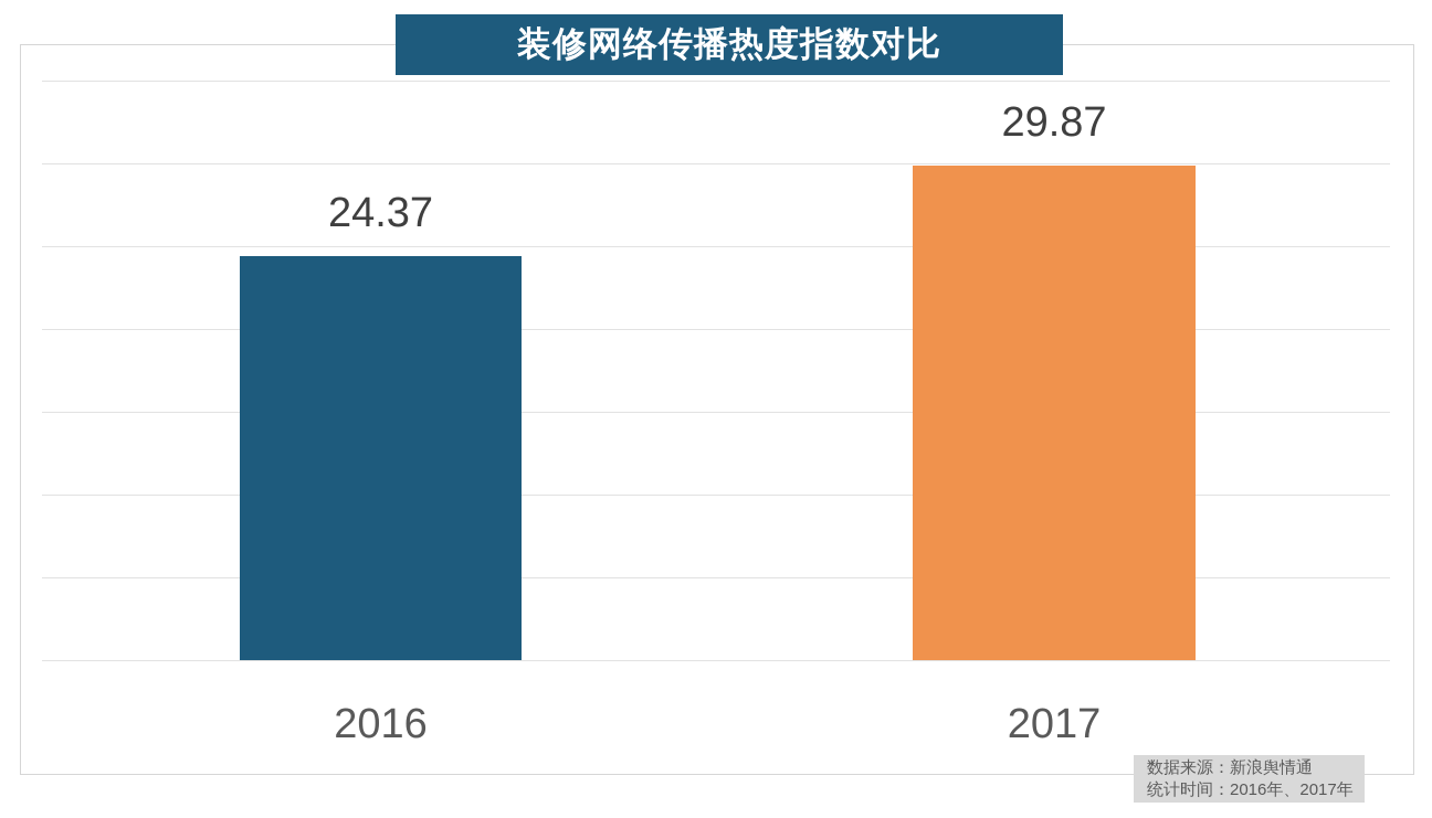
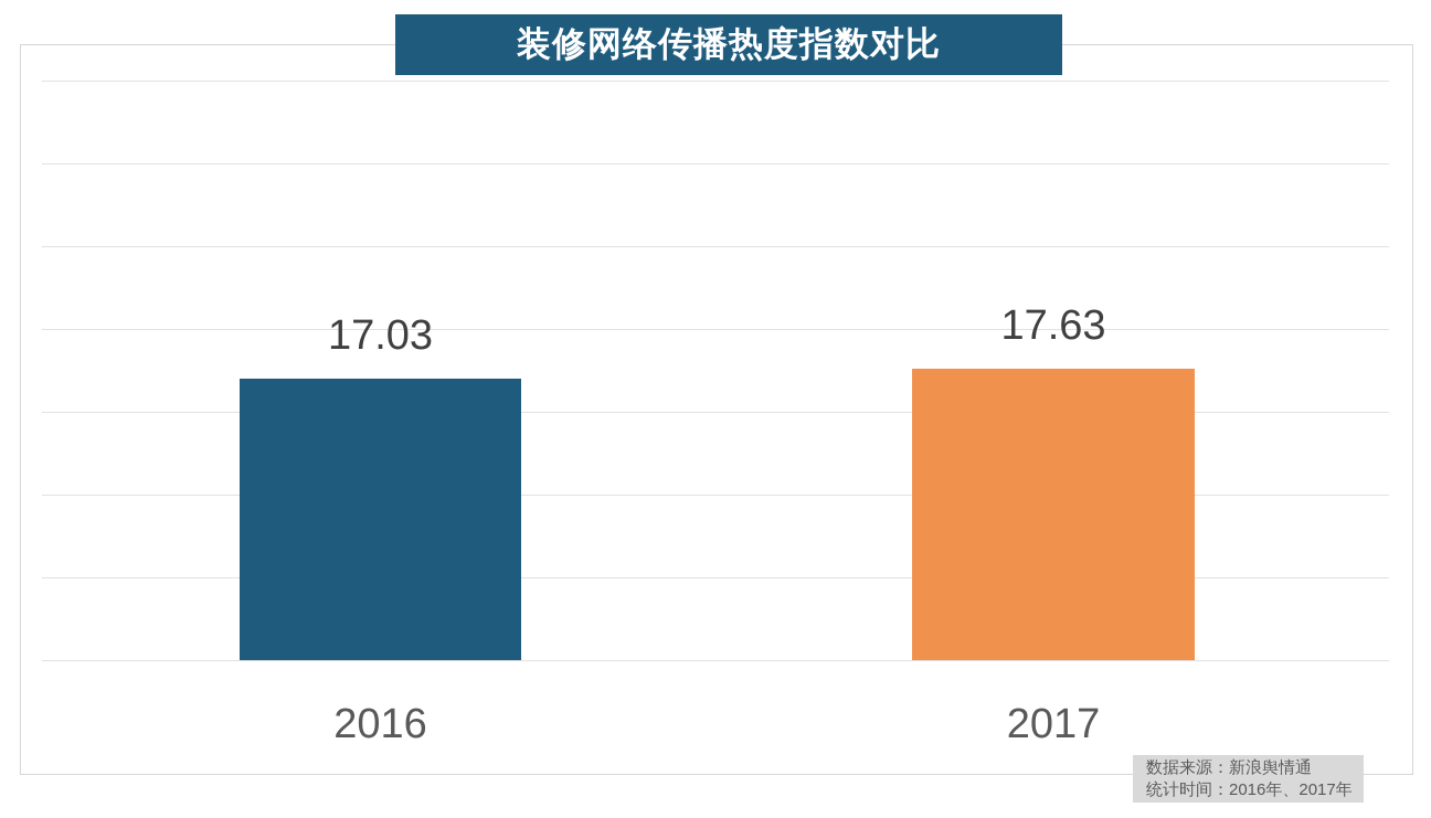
2016: 24.37 -> 17.03
2017: 29.87 -> 17.63
